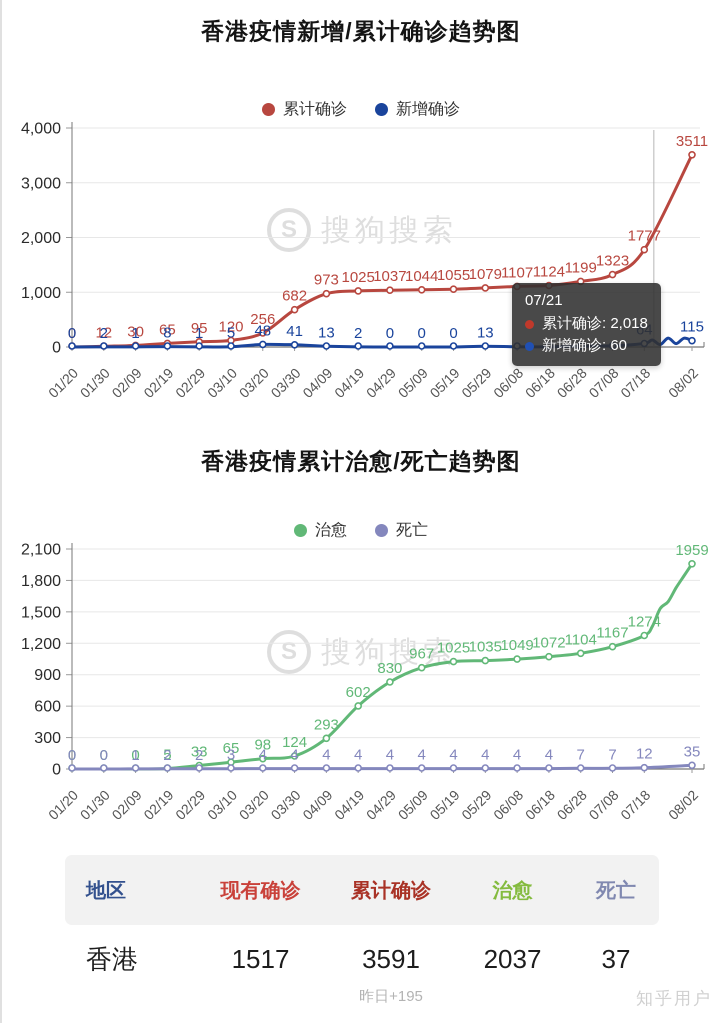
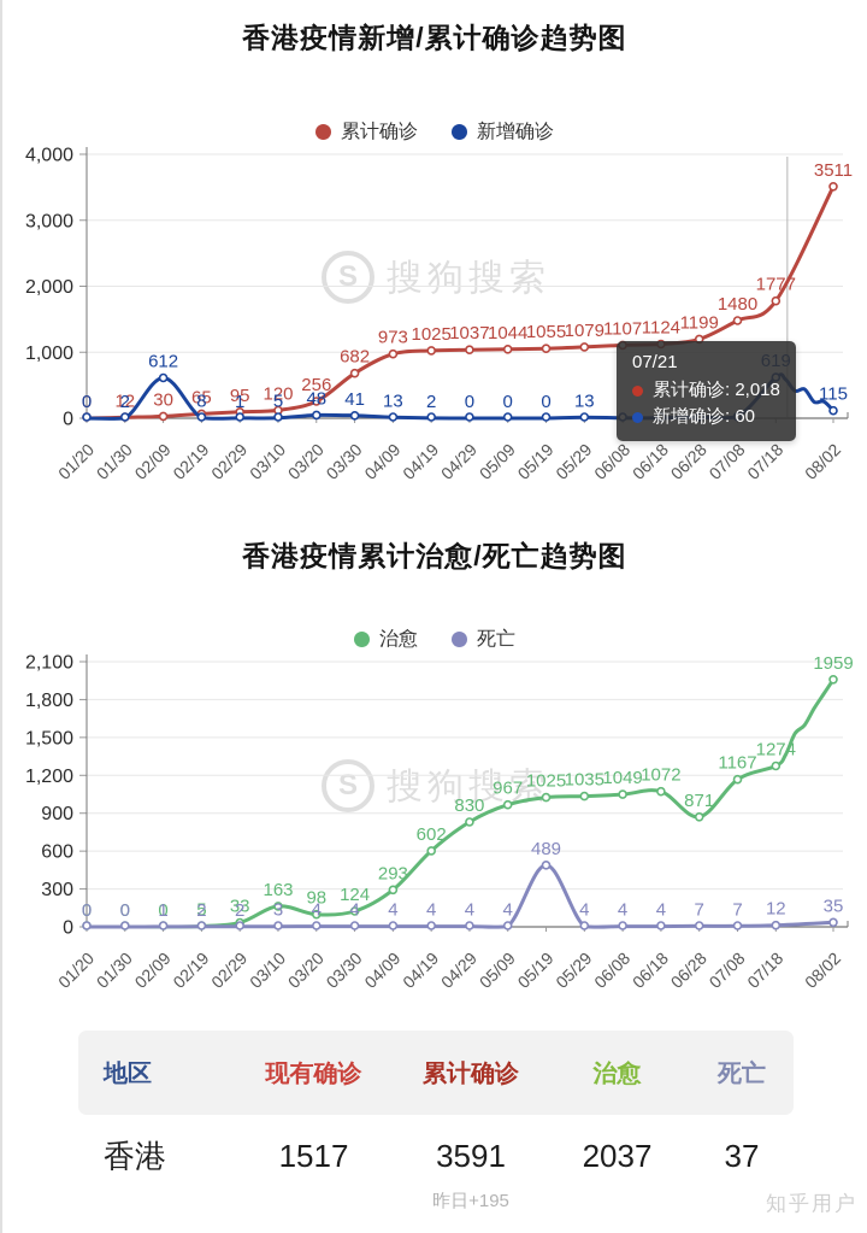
香港疫情新增/累计确诊趋势图/新增确诊/02/09: 1 -> 612
香港疫情新增/累计确诊趋势图/累计确诊/07/08: 1323 -> 1480
香港疫情新增/累计确诊趋势图/新增确诊/07/18: 64 -> 619
香港疫情累计治愈/死亡趋势图/治愈/03/10: 65 -> 163
香港疫情累计治愈/死亡趋势图/死亡/05/19: 4 -> 489
香港疫情累计治愈/死亡趋势图/治愈/06/28: 1104 -> 871
